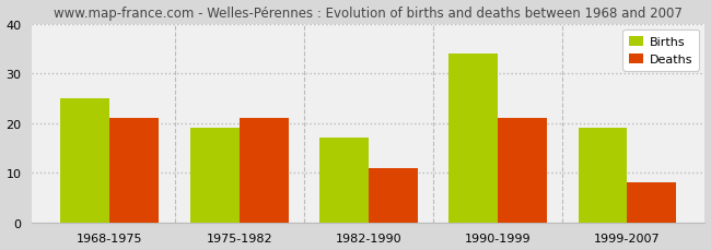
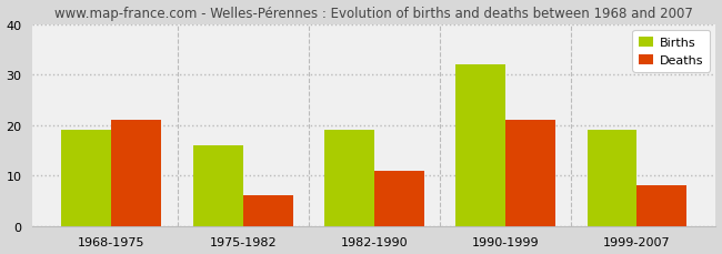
Births/1968-1975: 25 -> 19
Births/1975-1982: 19 -> 16
Deaths/1975-1982: 21 -> 6
Births/1982-1990: 17 -> 19
Births/1990-1999: 34 -> 32
